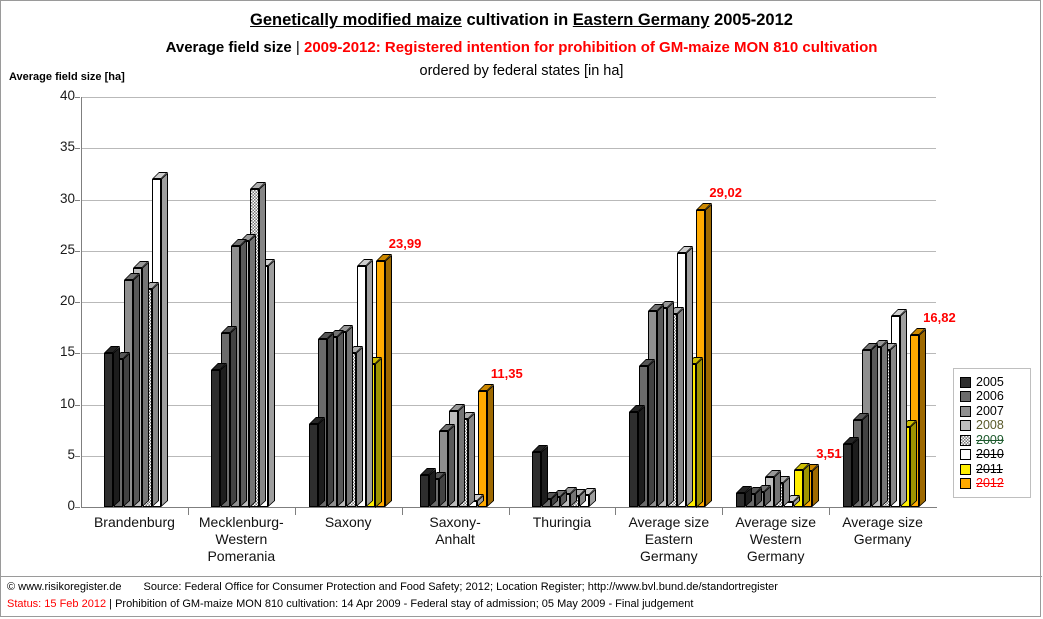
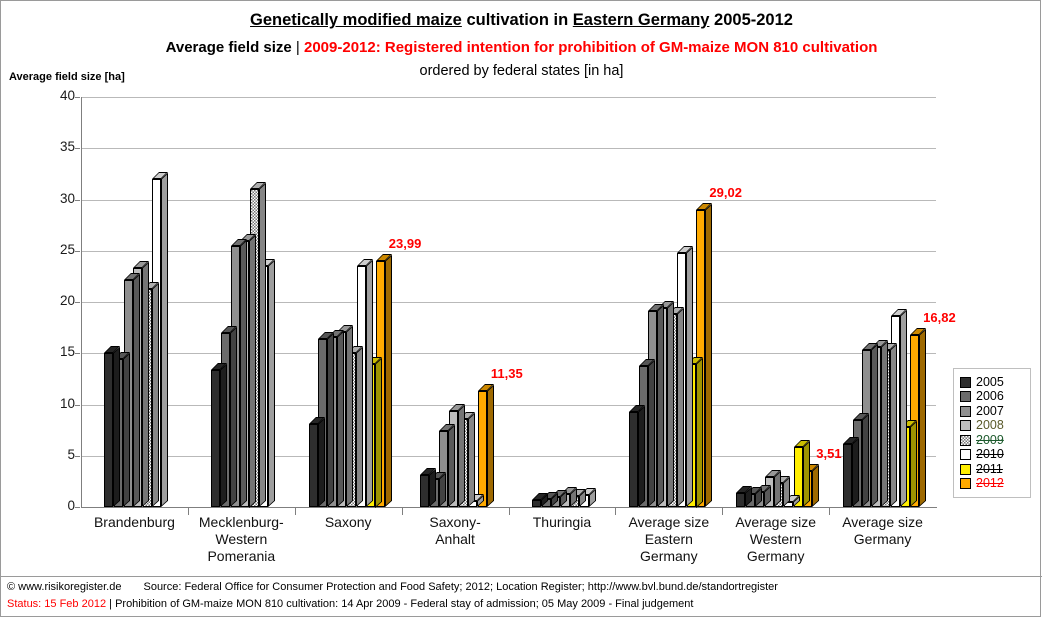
2005/Thuringia: 5.4 -> 0.7
2011/Average size Western Germany: 3.6 -> 5.9
